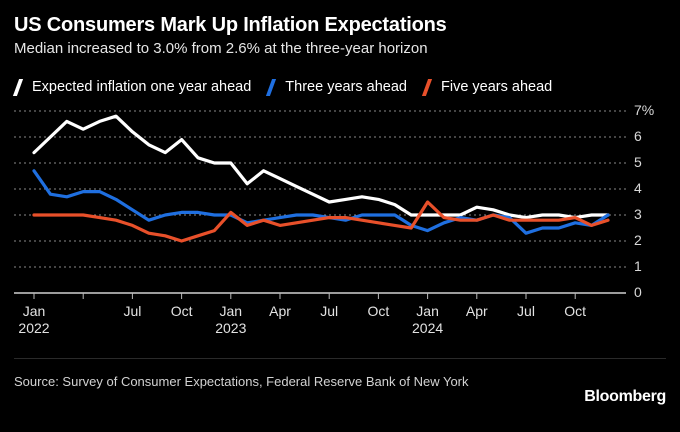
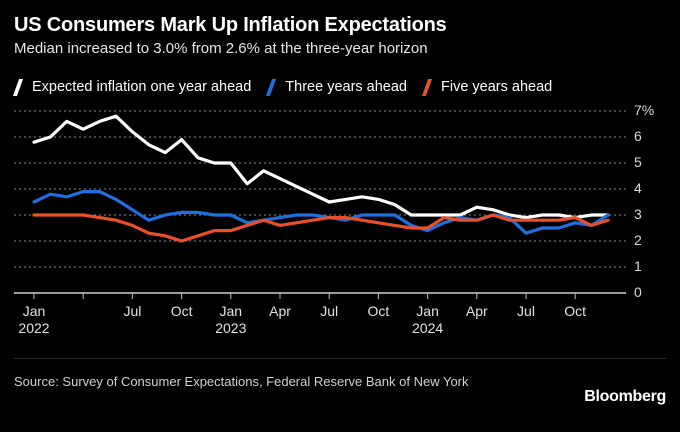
Expected inflation one year ahead/Jan 2022: 5.4% -> 5.8%
Three years ahead/Jan 2022: 4.7% -> 3.5%
Five years ahead/Jan 2023: 3.1% -> 2.4%
Five years ahead/Jan 2024: 3.5% -> 2.5%
